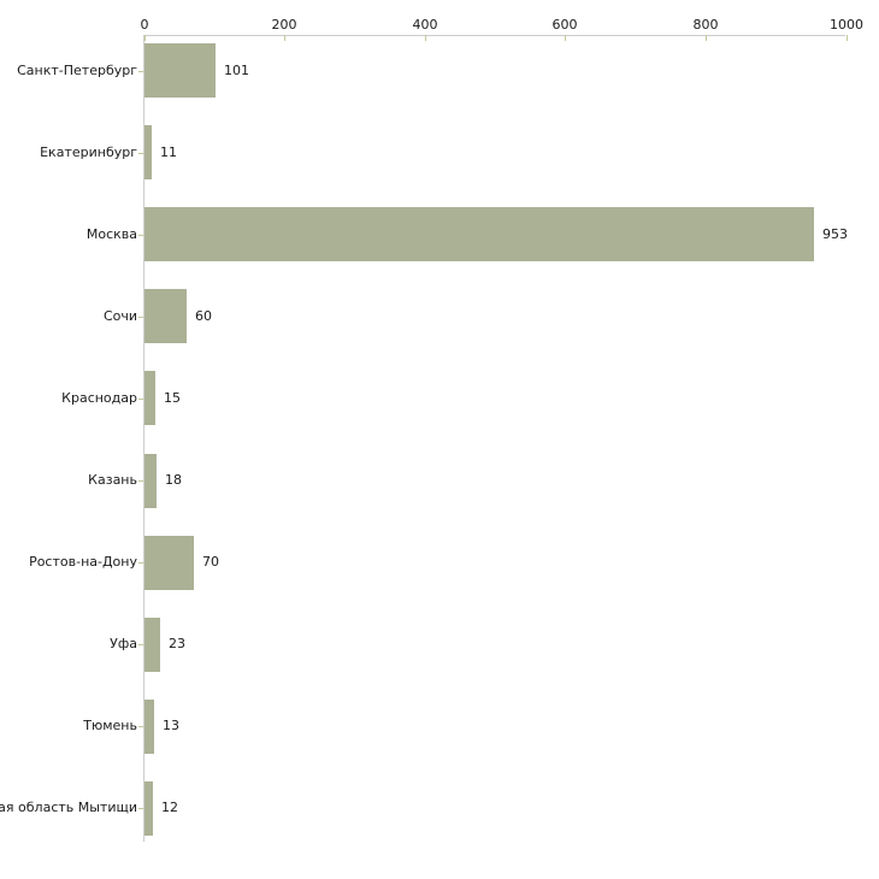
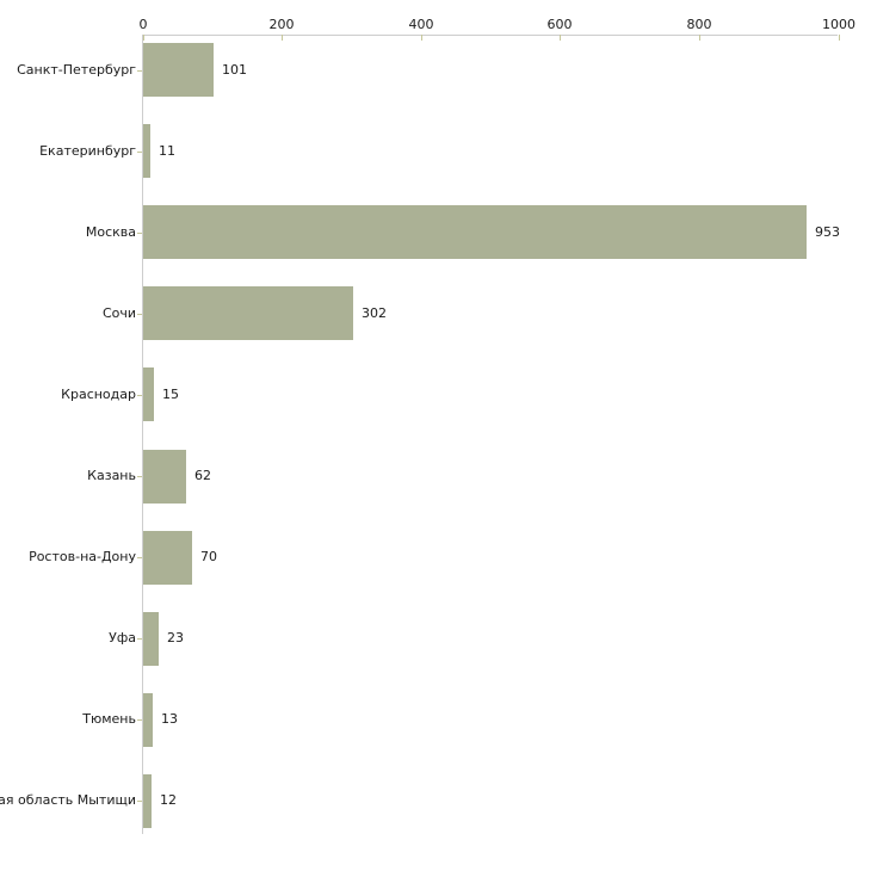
Сочи: 60 -> 302
Казань: 18 -> 62
